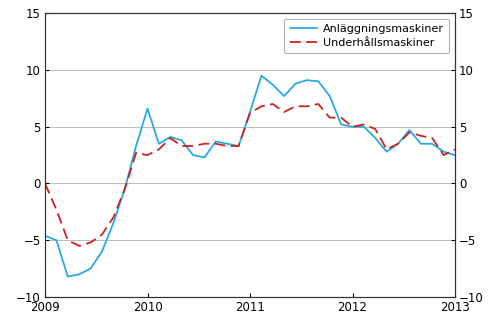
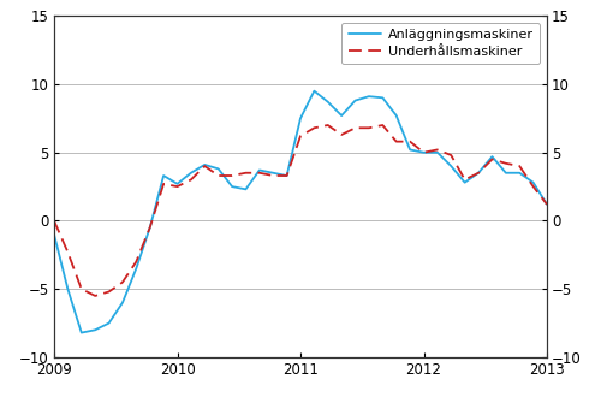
Anläggningsmaskiner/2009: -4.6 -> -1.0
Anläggningsmaskiner/2010: 6.6 -> 2.7
Anläggningsmaskiner/2011: 6.3 -> 7.5
Anläggningsmaskiner/2013: 2.5 -> 1.2
Underhållsmaskiner/2013: 3.0 -> 1.2
